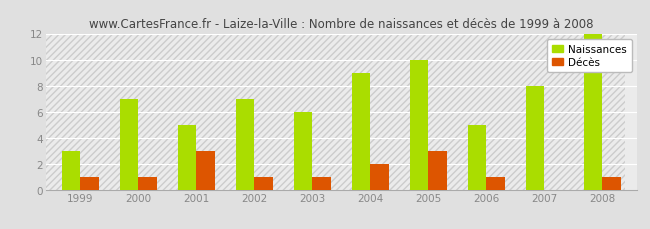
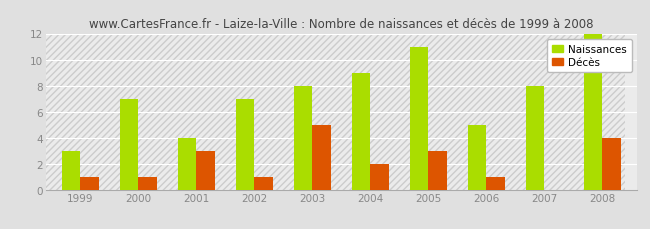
Naissances/2001: 5 -> 4
Naissances/2003: 6 -> 8
Décès/2003: 1 -> 5
Naissances/2005: 10 -> 11
Décès/2008: 1 -> 4
